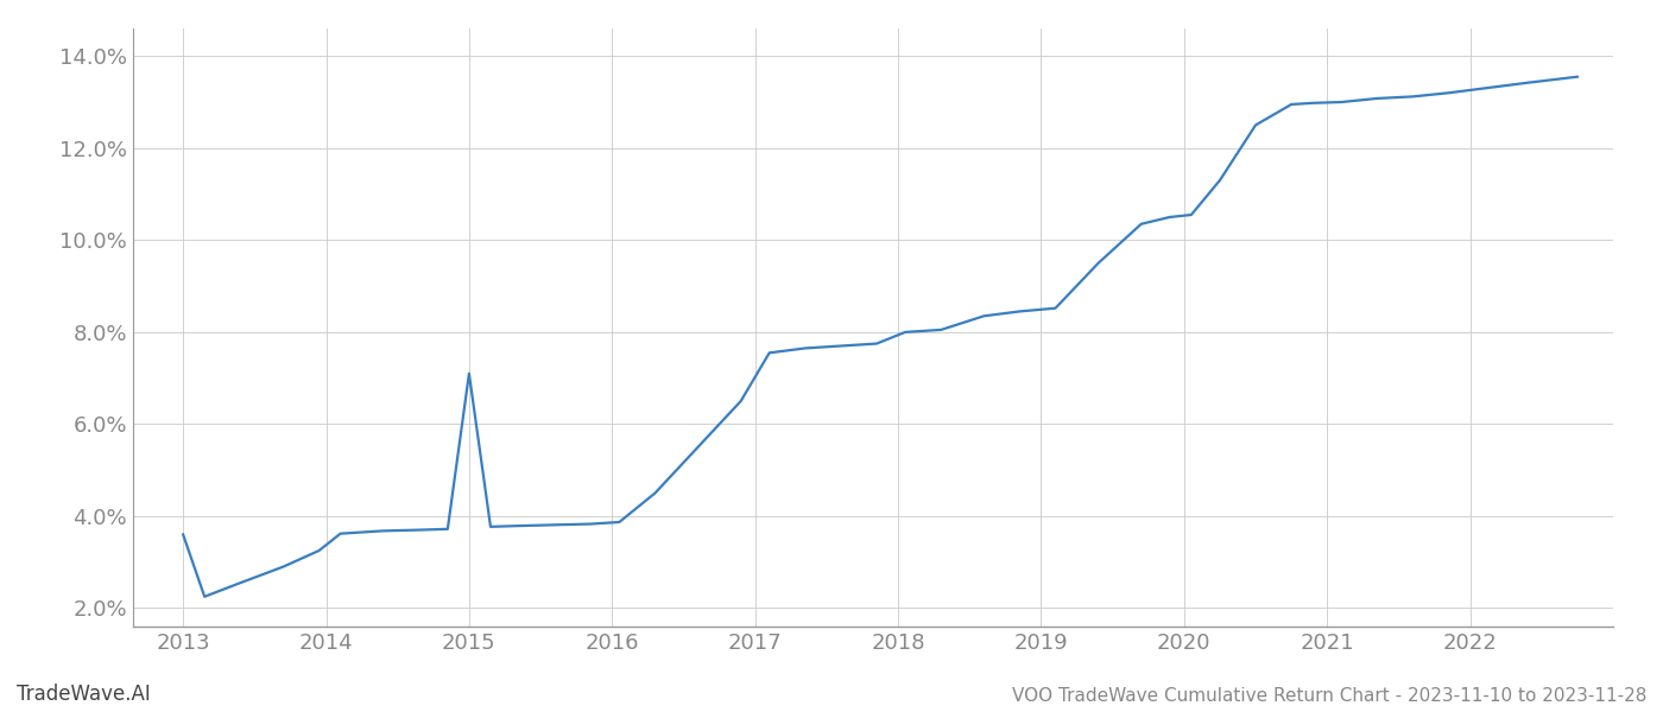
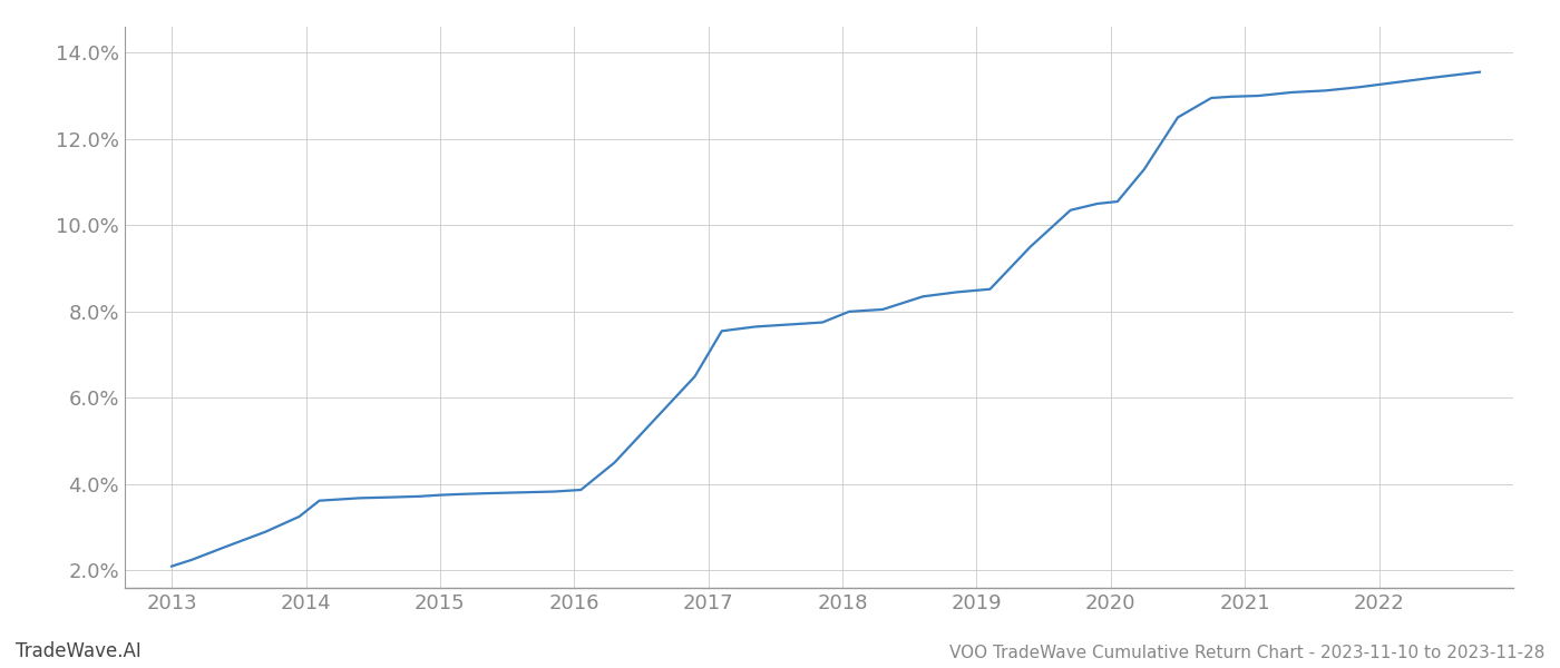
2013: 3.60% -> 2.10%
2015: 7.10% -> 3.75%
